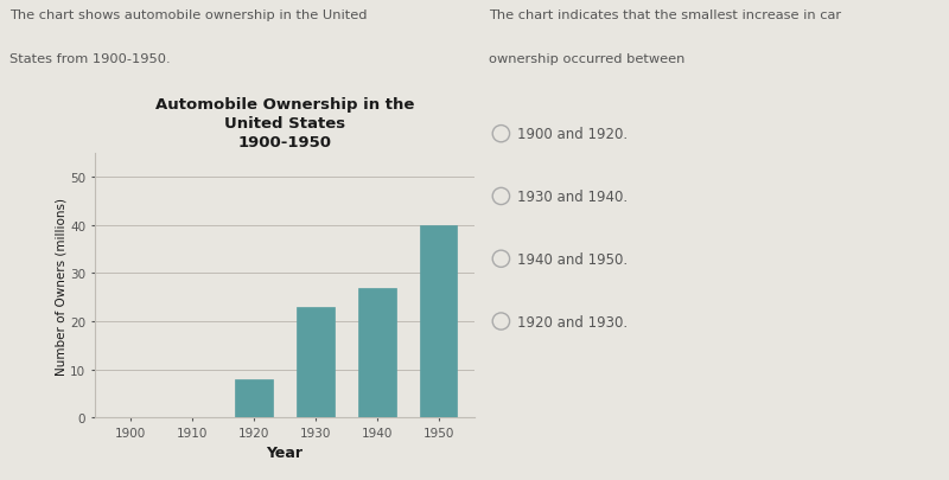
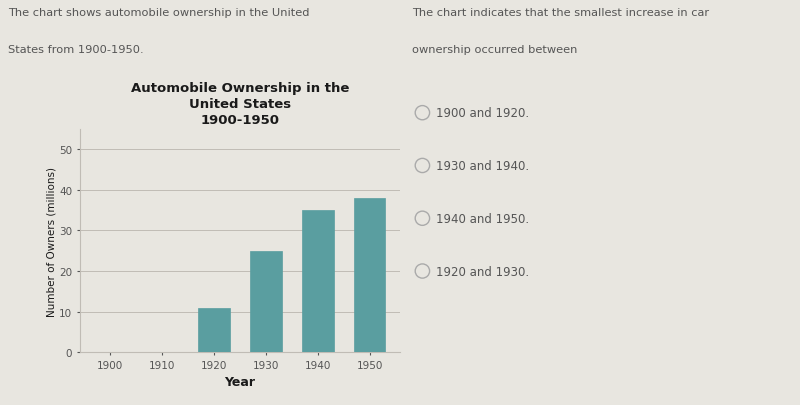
1920: 8 -> 11
1930: 23 -> 25
1940: 27 -> 35
1950: 40 -> 38
